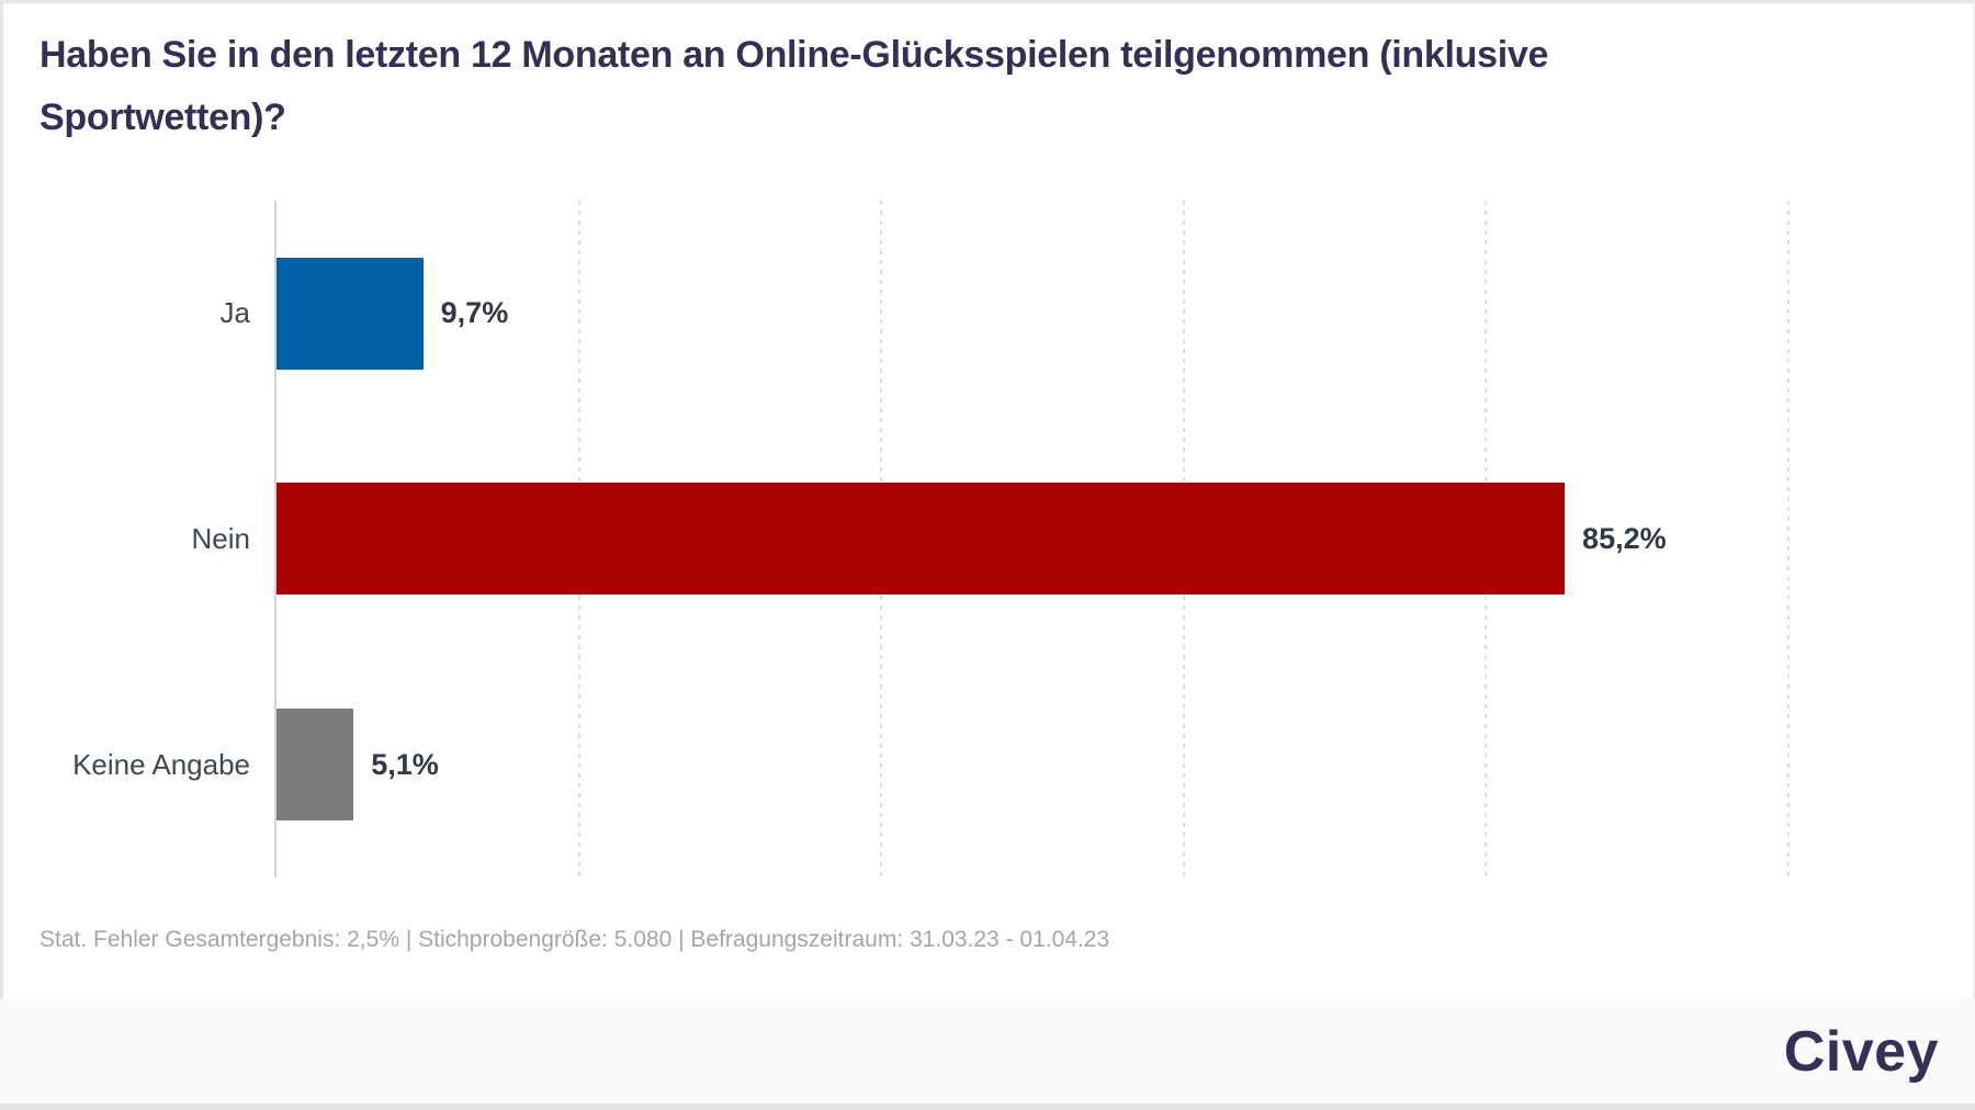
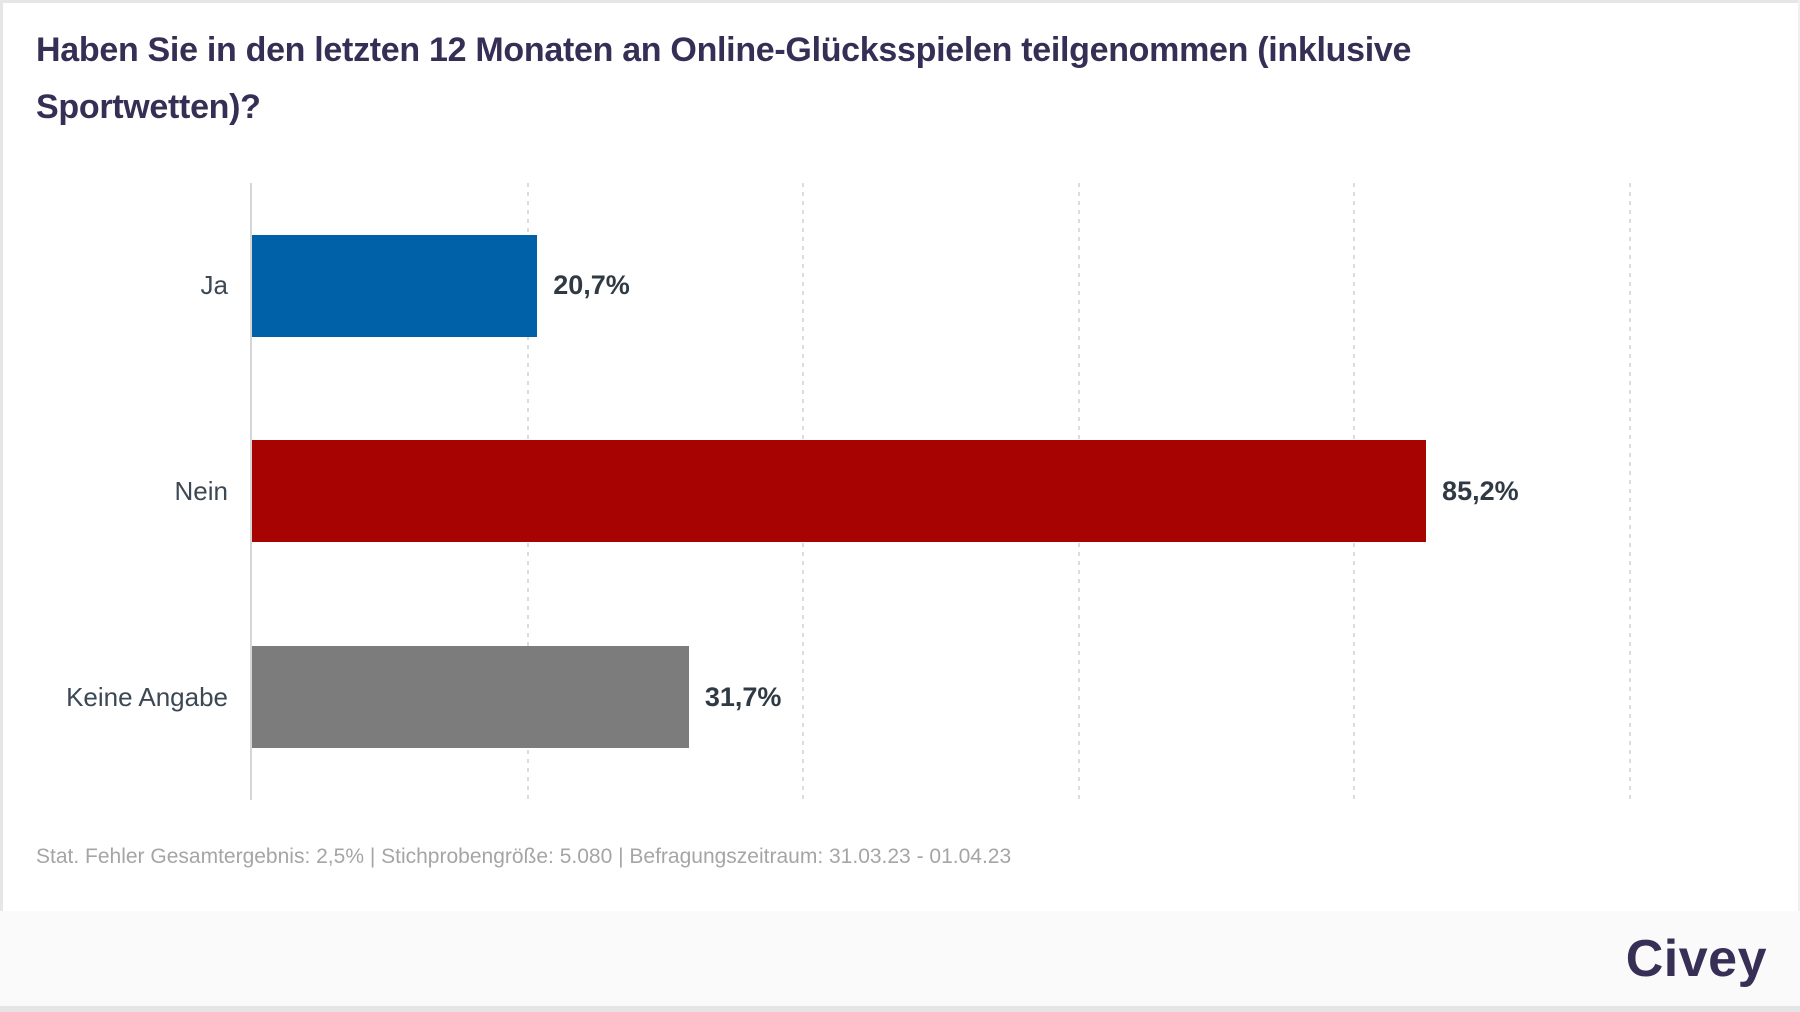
Ja: 9,7% -> 20,7%
Keine Angabe: 5,1% -> 31,7%
